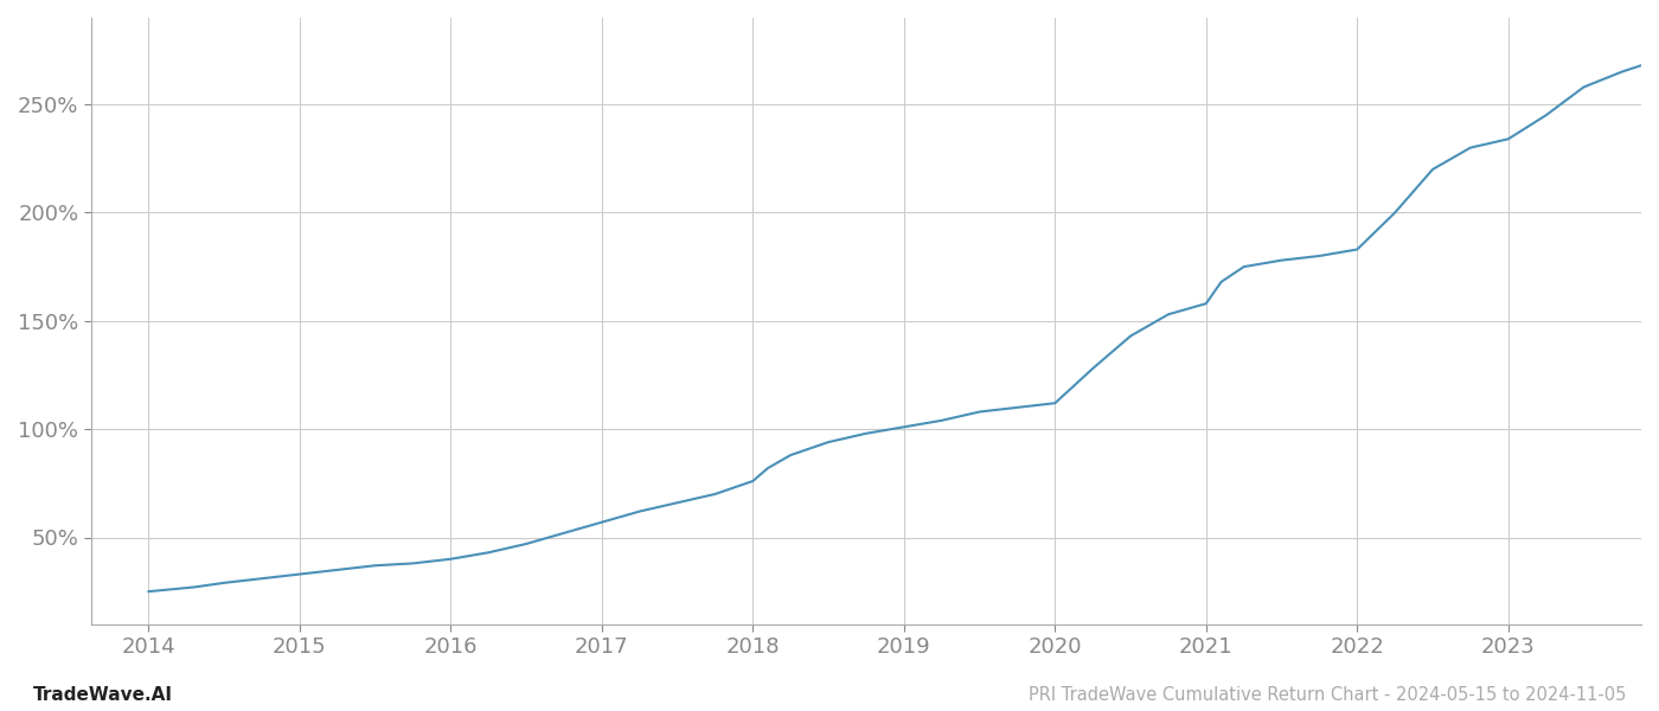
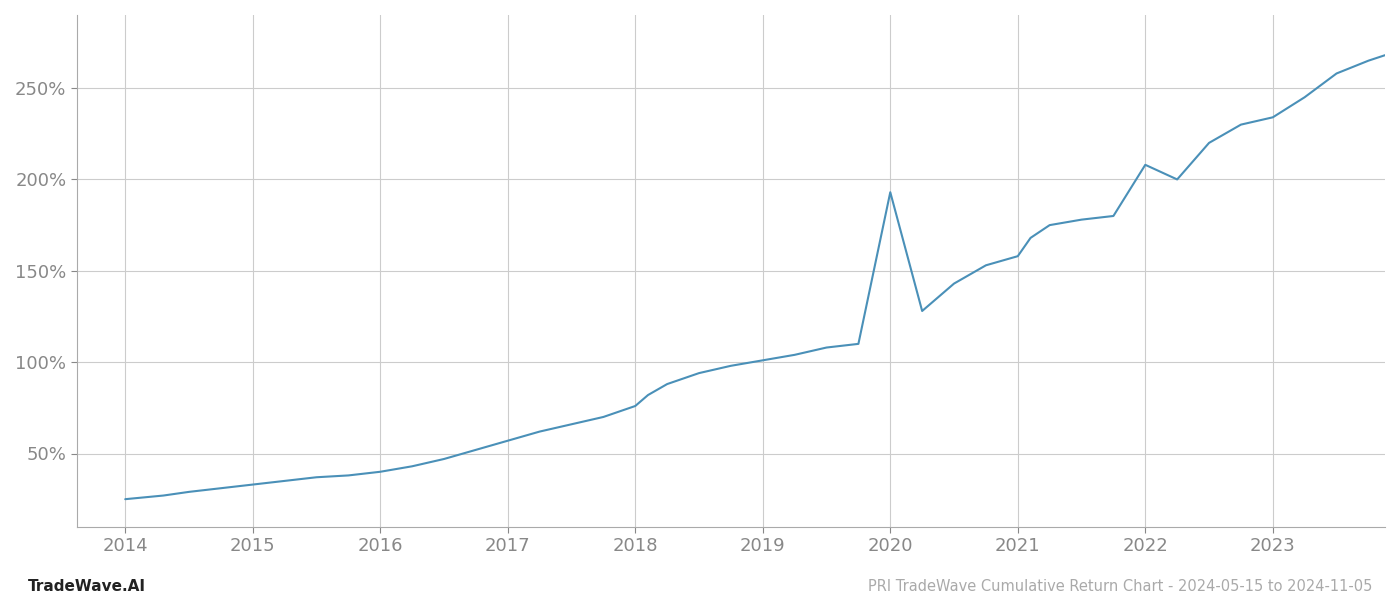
2020: 112% -> 193%
2022: 183% -> 208%
